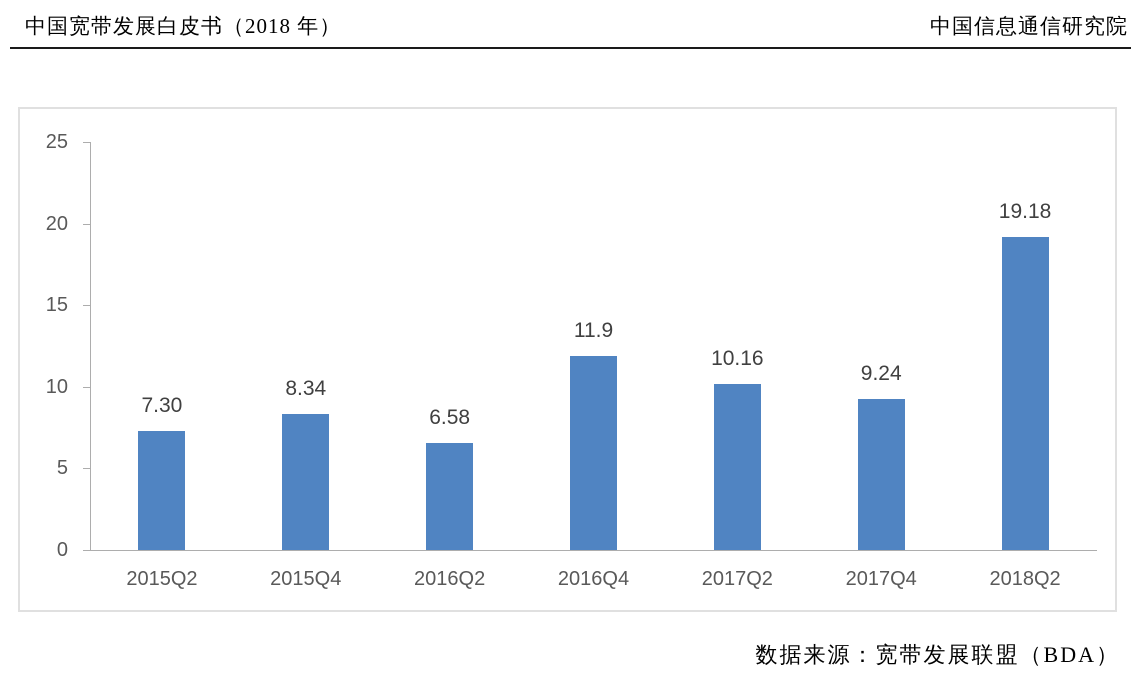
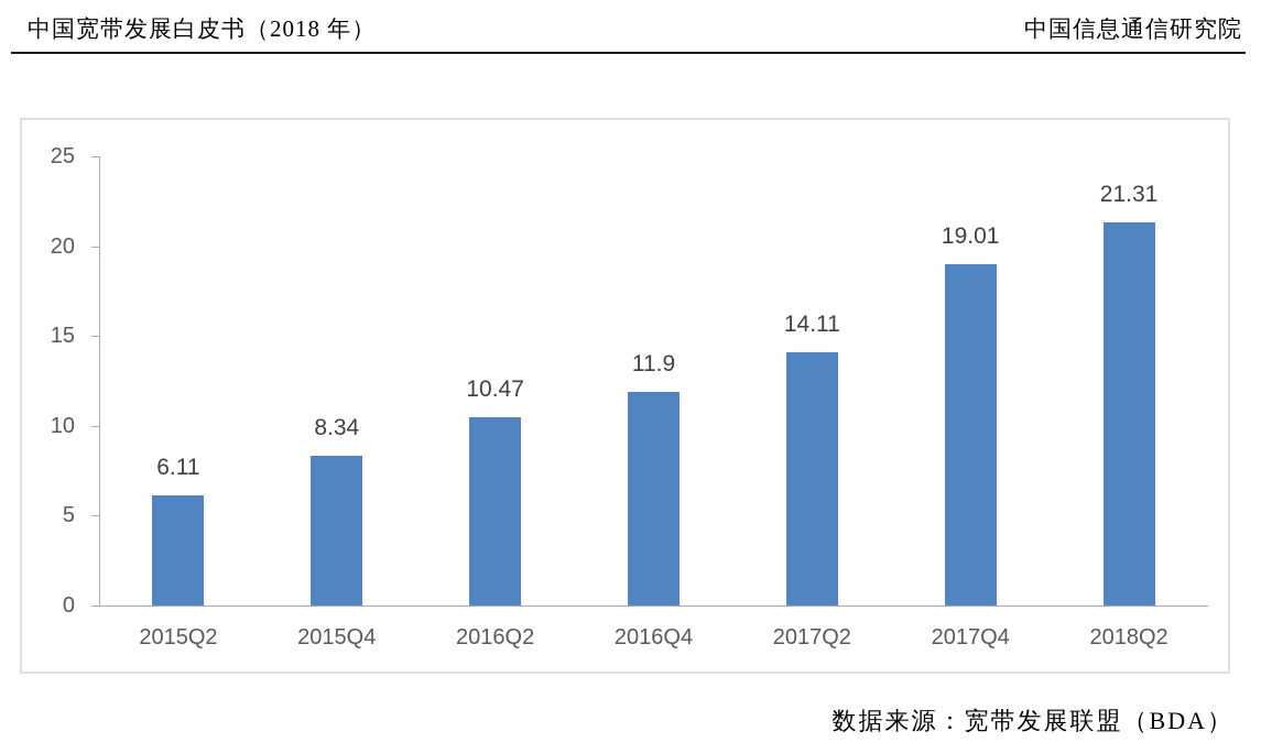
2015Q2: 7.30 -> 6.11
2016Q2: 6.58 -> 10.47
2017Q2: 10.16 -> 14.11
2017Q4: 9.24 -> 19.01
2018Q2: 19.18 -> 21.31
